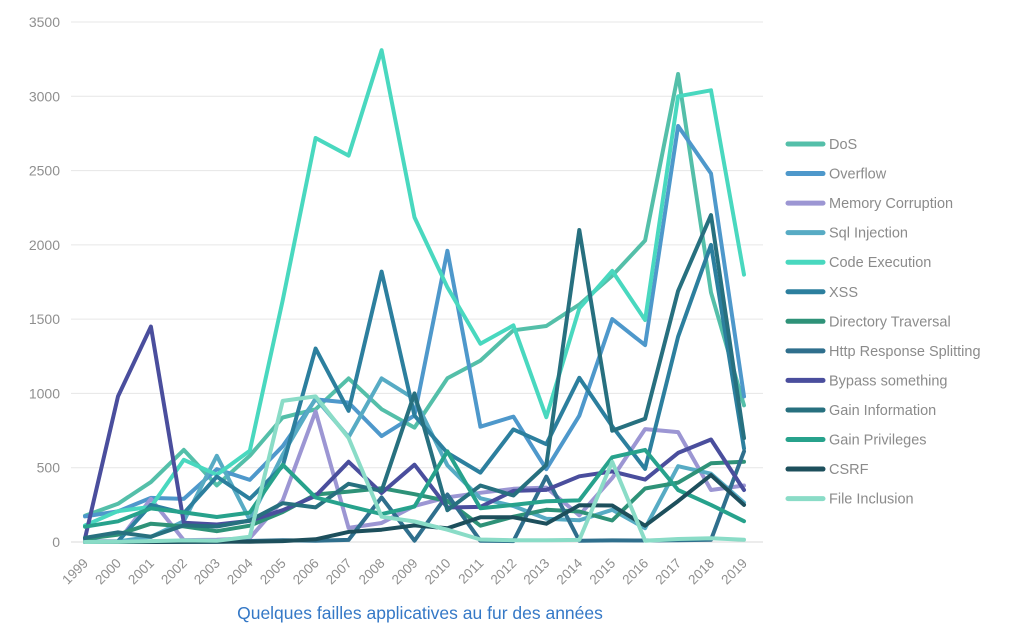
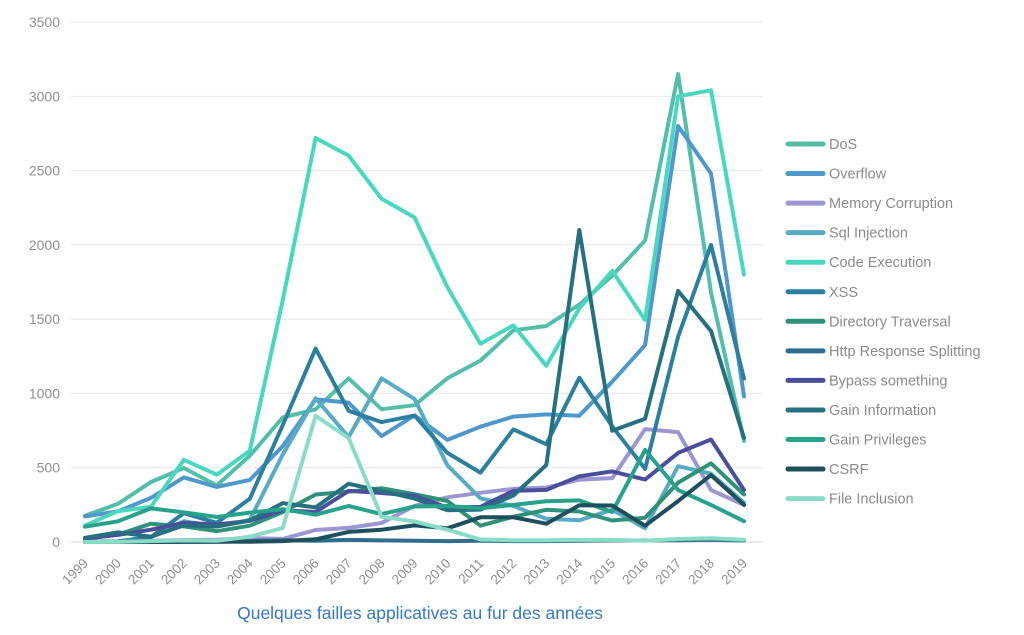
Bypass something/2000: 980 -> 50
Memory Corruption/2001: 290 -> 10
XSS/2001: 250 -> 30
Bypass something/2001: 1450 -> 80
DoS/2002: 620 -> 500
Overflow/2002: 290 -> 440
Overflow/2003: 490 -> 370
Sql Injection/2003: 580 -> 100
XSS/2003: 440 -> 130
Memory Corruption/2005: 280 -> 20
XSS/2005: 510 -> 790
Gain Privileges/2005: 520 -> 220
File Inclusion/2005: 950 -> 90
Memory Corruption/2006: 880 -> 80
Bypass something/2006: 310 -> 200
Gain Privileges/2006: 300 -> 180
File Inclusion/2006: 980 -> 850
Bypass something/2007: 540 -> 340
Code Execution/2008: 3310 -> 2310
XSS/2008: 1820 -> 810
Http Response Splitting/2008: 300 -> 10
DoS/2009: 770 -> 920
Bypass something/2009: 520 -> 310
Gain Information/2009: 1000 -> 290
Overflow/2010: 1960 -> 690
Http Response Splitting/2010: 320 -> 10
Gain Privileges/2010: 610 -> 240
Gain Information/2011: 380 -> 220
Overflow/2013: 490 -> 860
Code Execution/2013: 840 -> 1190
Http Response Splitting/2013: 440 -> 10
Memory Corruption/2014: 180 -> 420
Overflow/2015: 1500 -> 1080
Gain Privileges/2015: 570 -> 200
File Inclusion/2015: 540 -> 10
Directory Traversal/2016: 360 -> 160
Gain Information/2018: 2200 -> 1420
DoS/2019: 920 -> 680
Memory Corruption/2019: 380 -> 250
XSS/2019: 630 -> 1100
Directory Traversal/2019: 540 -> 320
Http Response Splitting/2019: 610 -> 10
